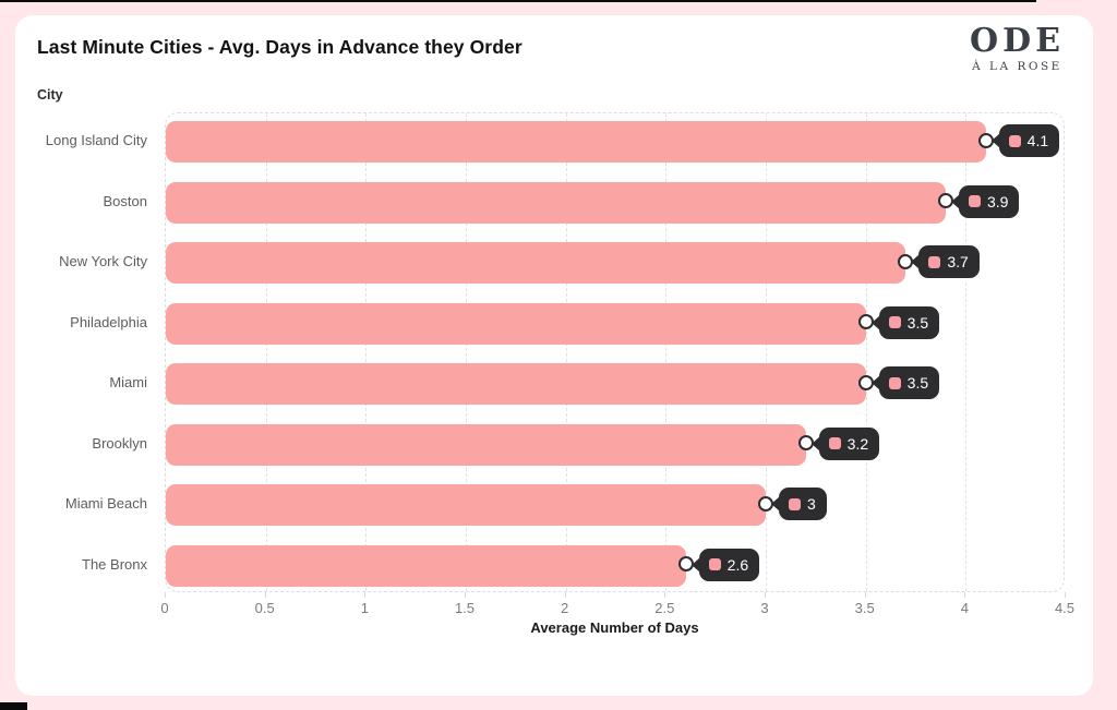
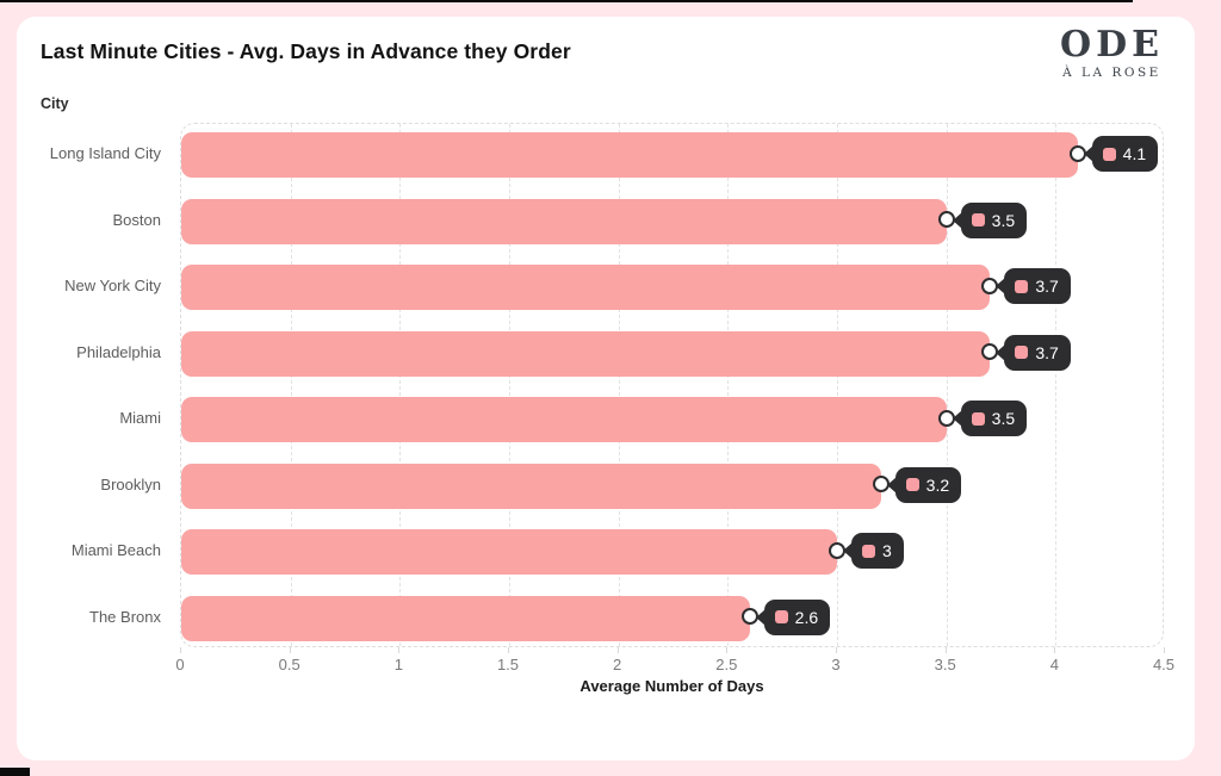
Boston: 3.9 -> 3.5
Philadelphia: 3.5 -> 3.7
